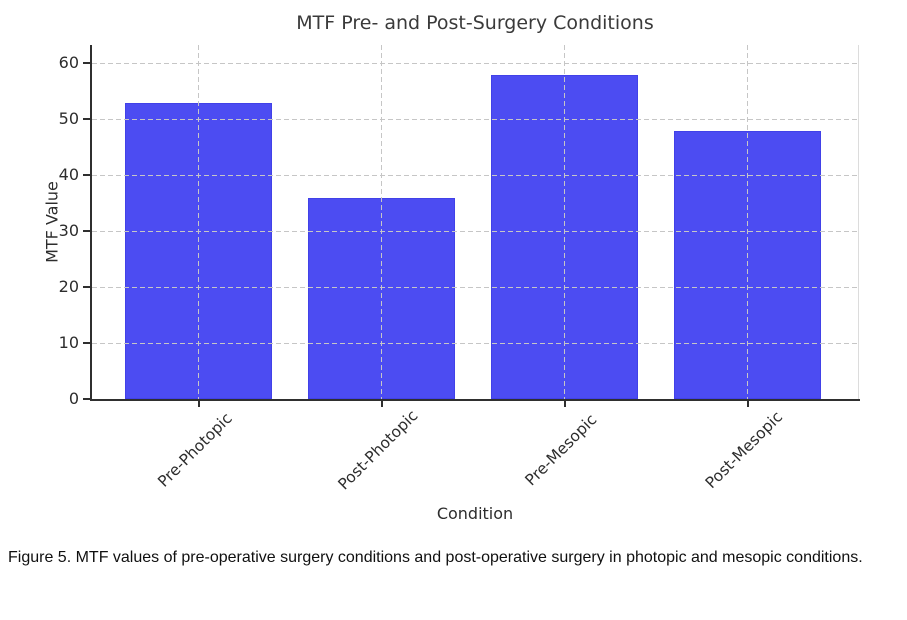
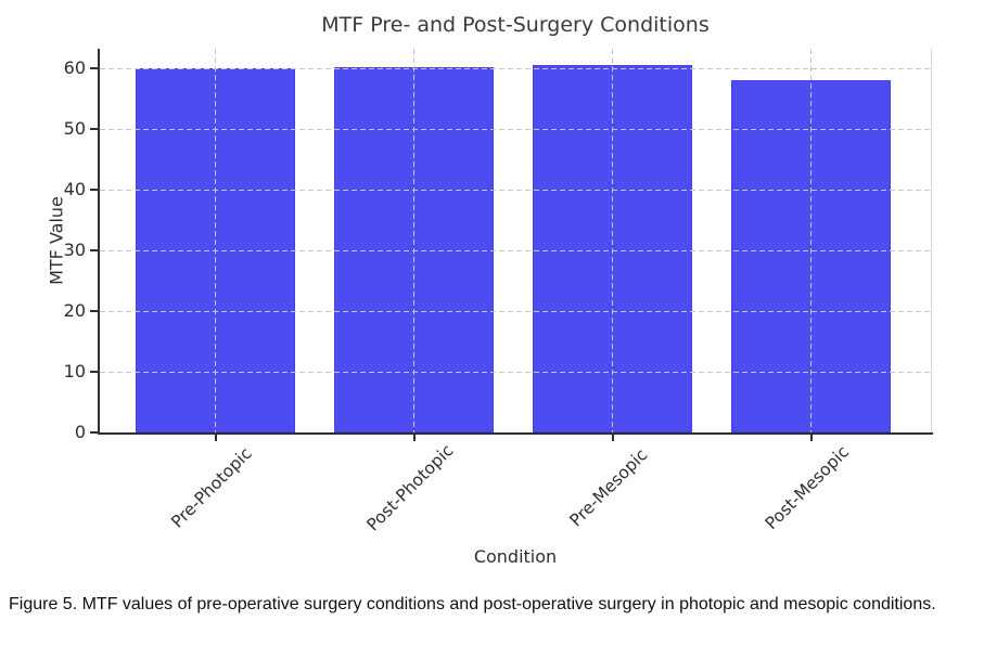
Pre-Photopic: 53 -> 60
Post-Photopic: 36 -> 60
Pre-Mesopic: 58 -> 61
Post-Mesopic: 48 -> 58
